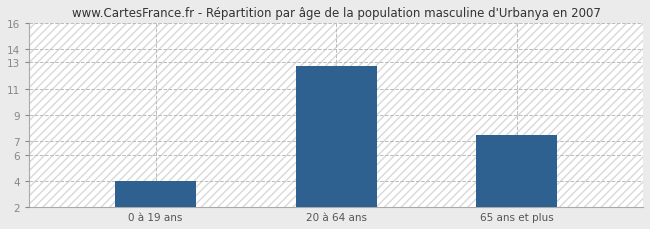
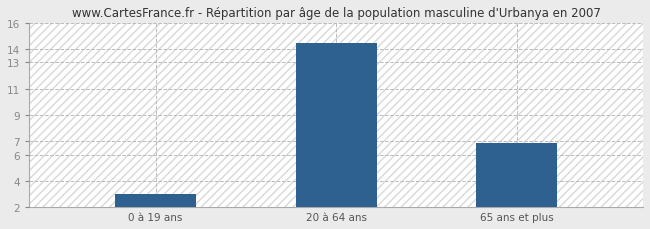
0 à 19 ans: 4.0 -> 3.0
20 à 64 ans: 12.7 -> 14.5
65 ans et plus: 7.5 -> 6.9
